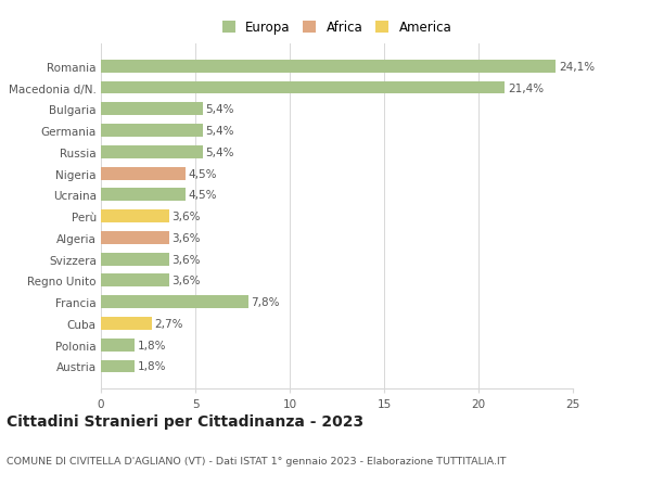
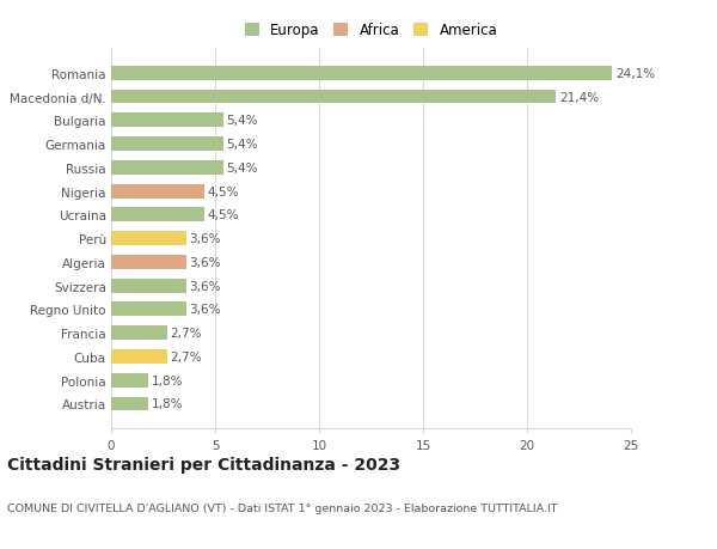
Francia: 7,8% -> 2,7%
